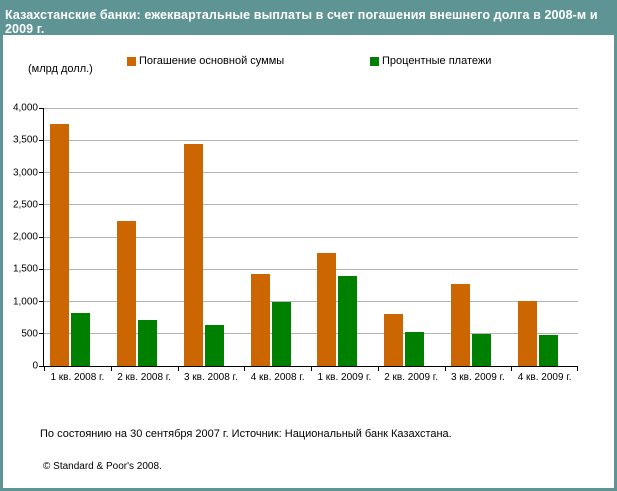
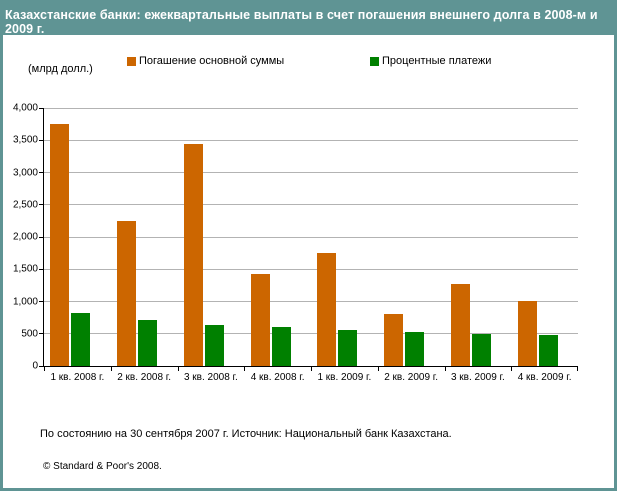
Процентные платежи/4 кв. 2008 г.: 1000 -> 600
Процентные платежи/1 кв. 2009 г.: 1400 -> 600
